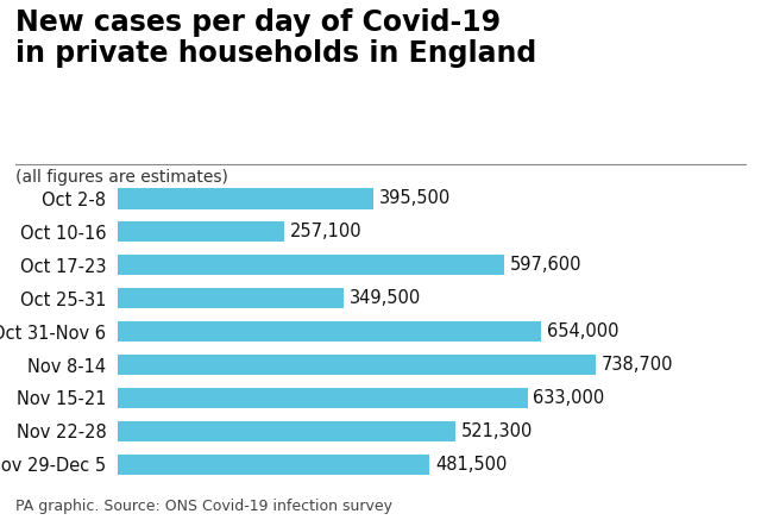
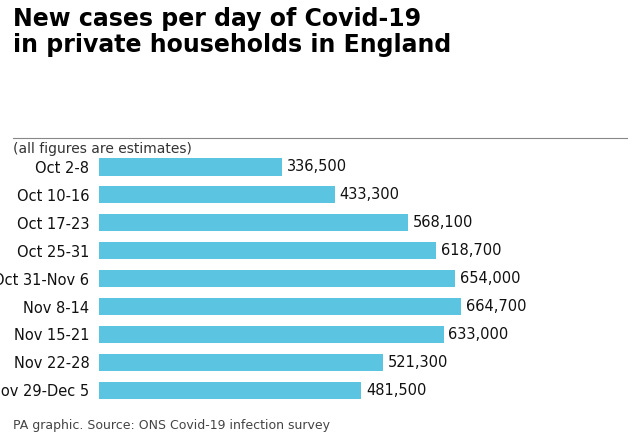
Oct 2-8: 395,500 -> 336,500
Oct 10-16: 257,100 -> 433,300
Oct 17-23: 597,600 -> 568,100
Oct 25-31: 349,500 -> 618,700
Nov 8-14: 738,700 -> 664,700
